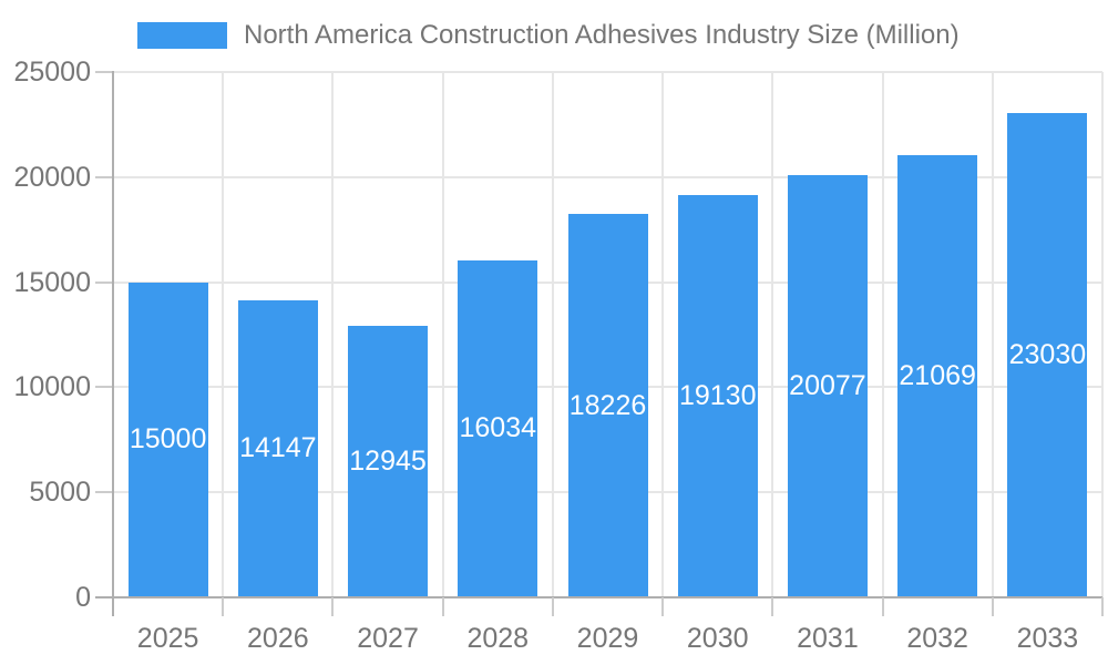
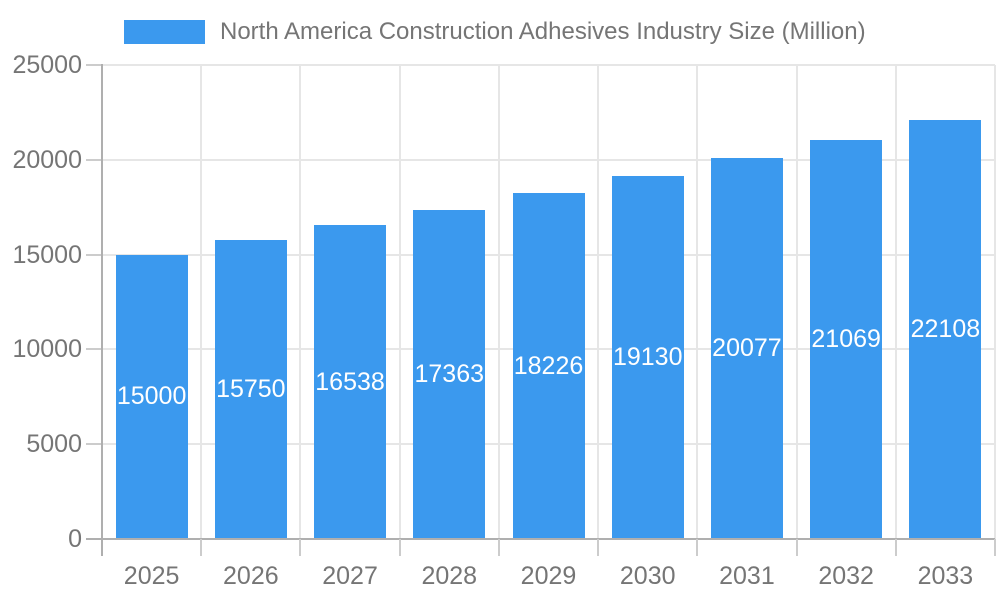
2026: 14147 -> 15750
2027: 12945 -> 16538
2028: 16034 -> 17363
2033: 23030 -> 22108
